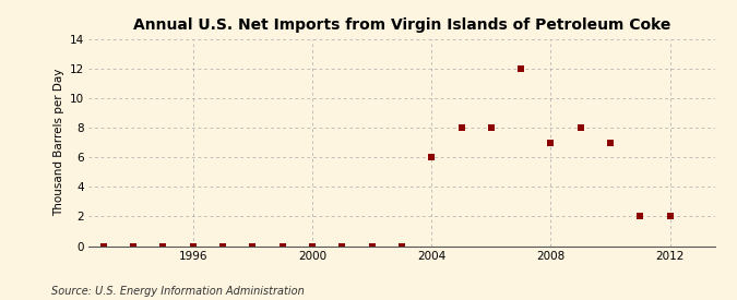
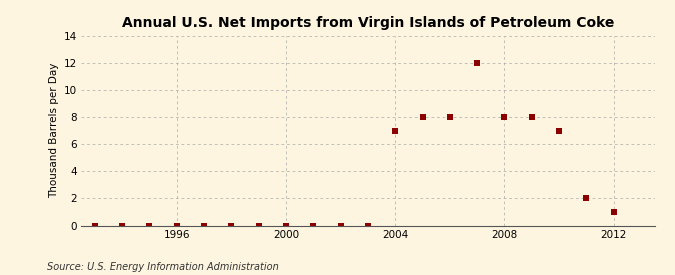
2004: 6 -> 7
2008: 7 -> 8
2012: 2 -> 1
